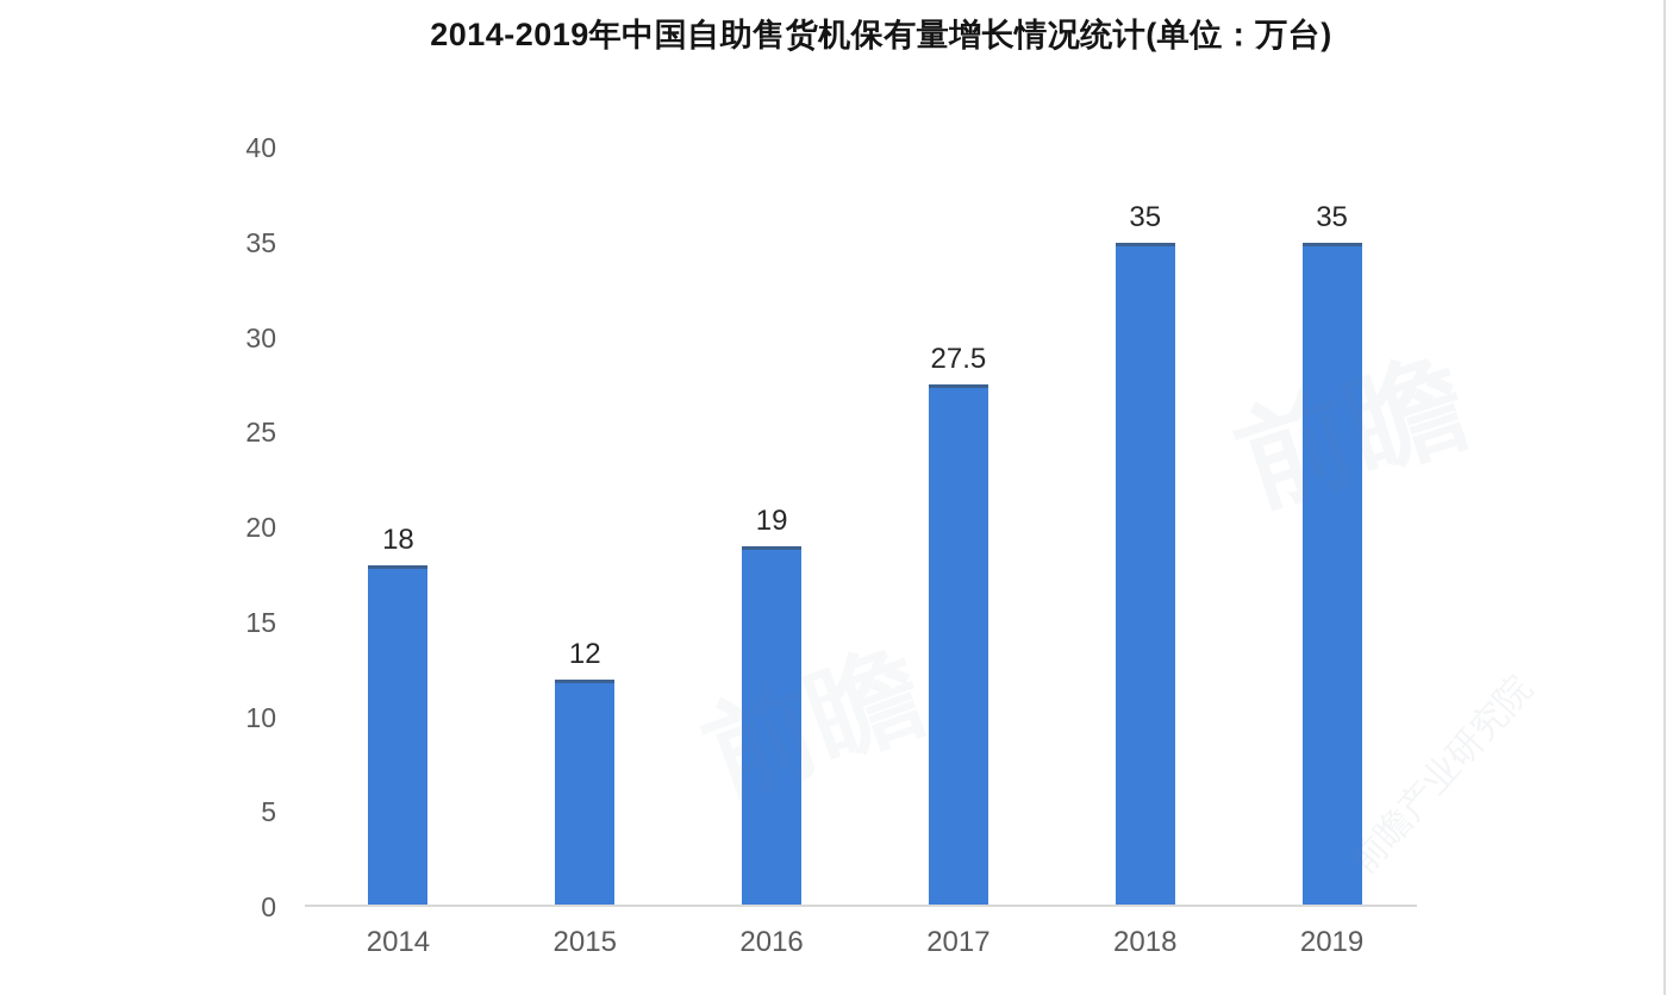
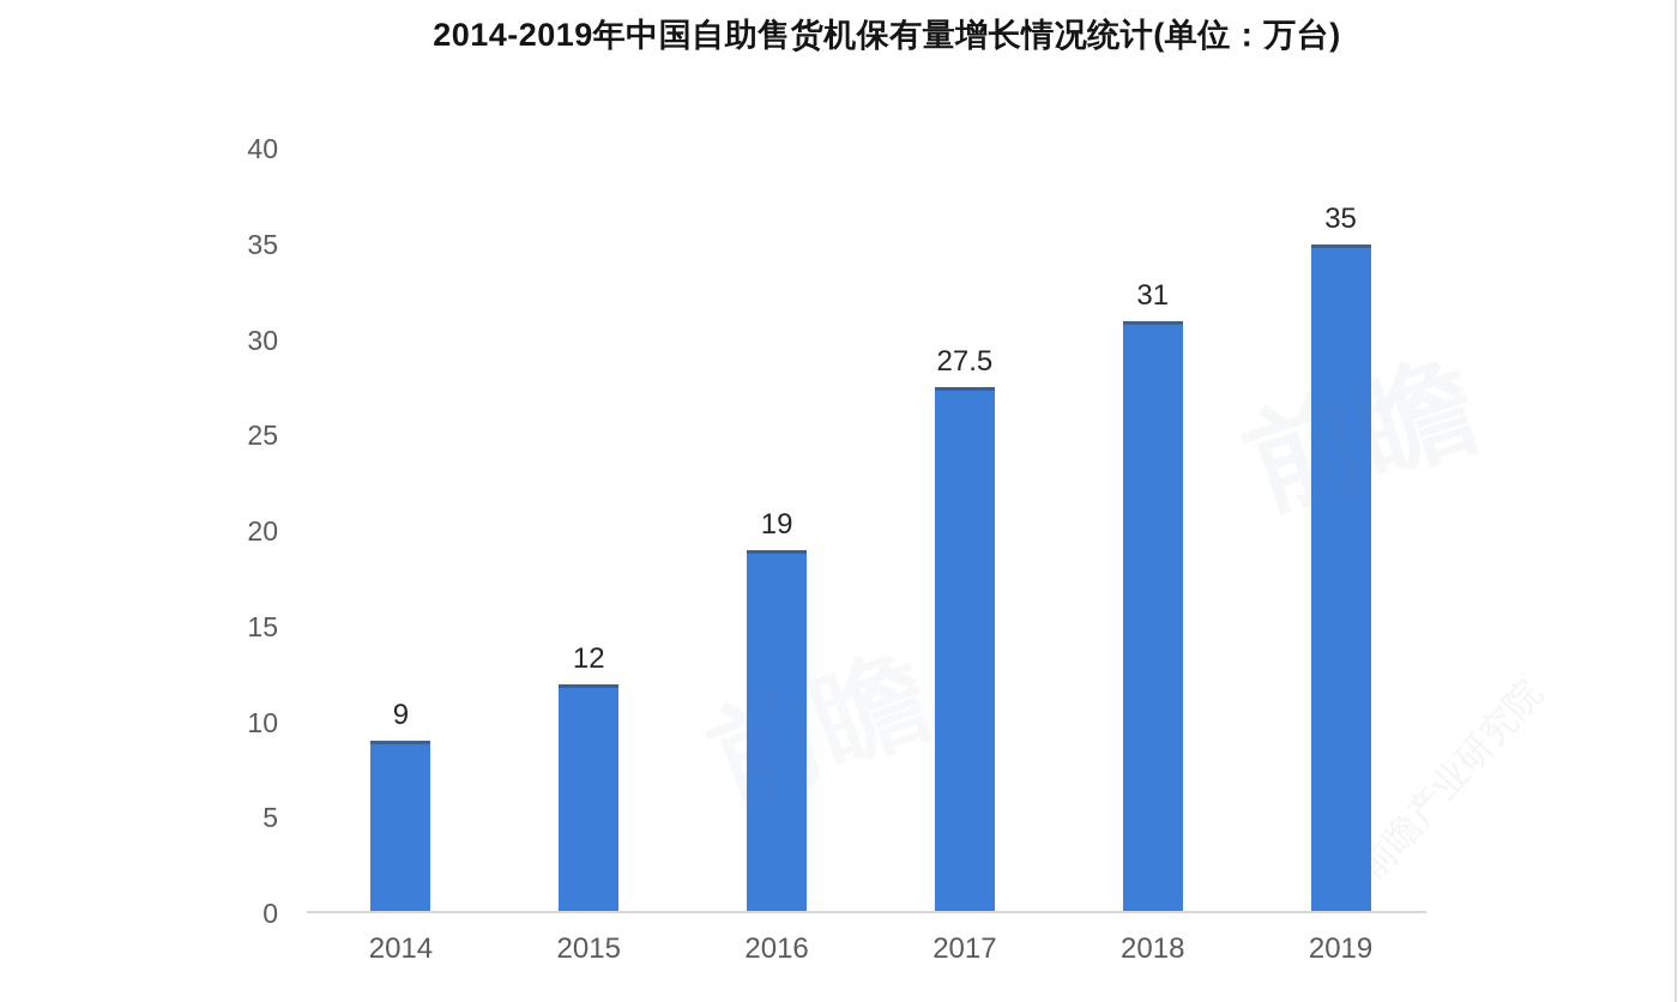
2014: 18 -> 9
2018: 35 -> 31
